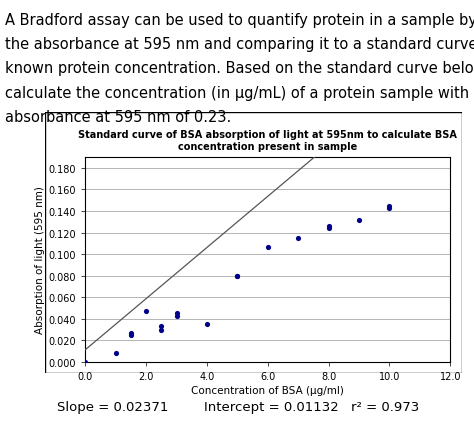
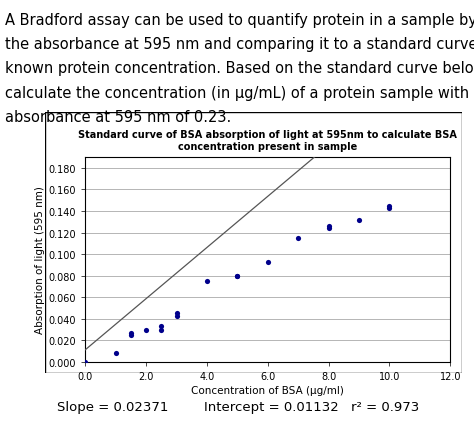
2.0: 0.047 -> 0.030
4.0: 0.035 -> 0.075
6.0: 0.107 -> 0.093
